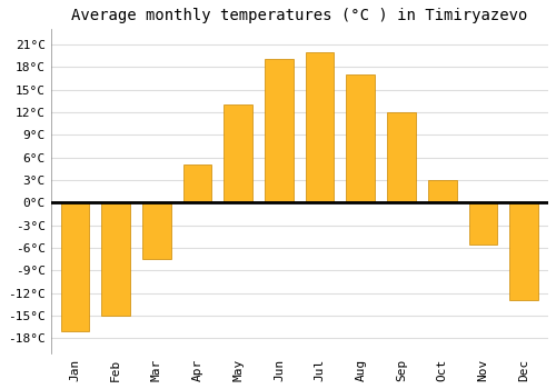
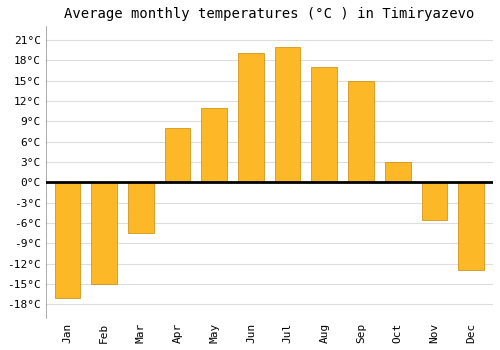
Apr: 5.0°C -> 8.0°C
May: 13.0°C -> 11.0°C
Sep: 12.0°C -> 15.0°C
